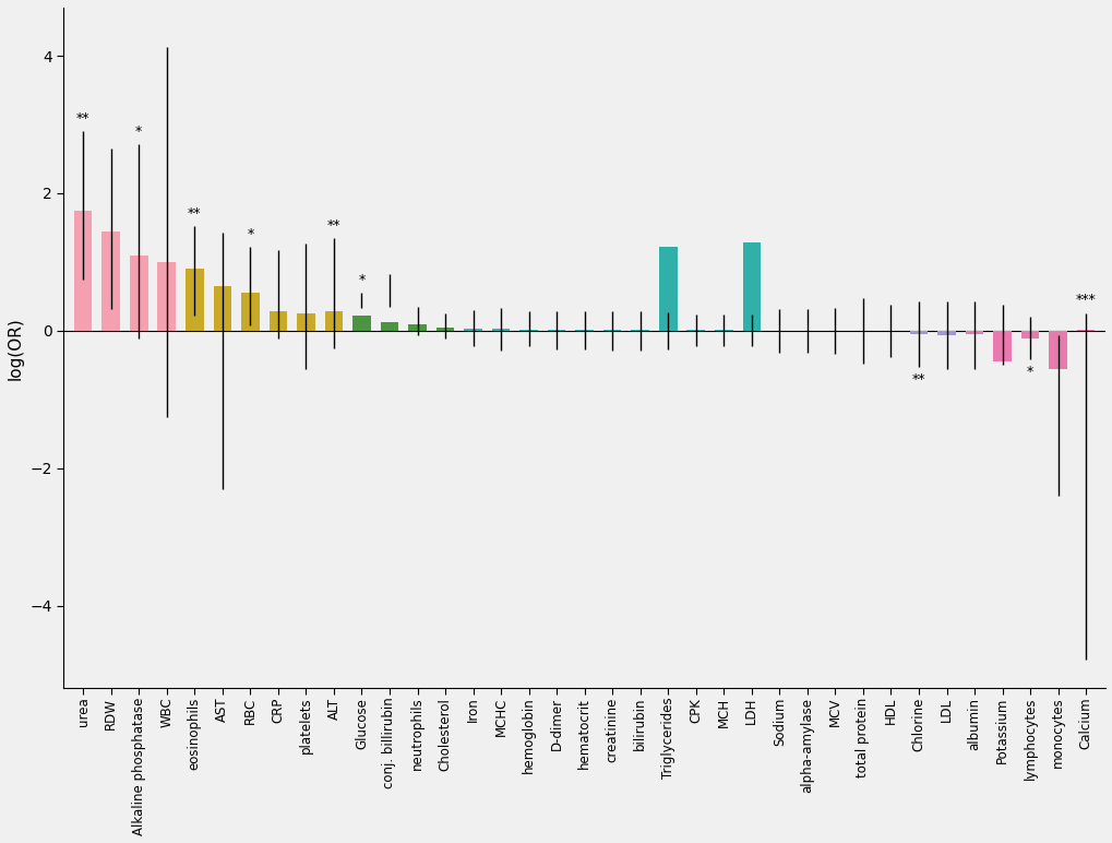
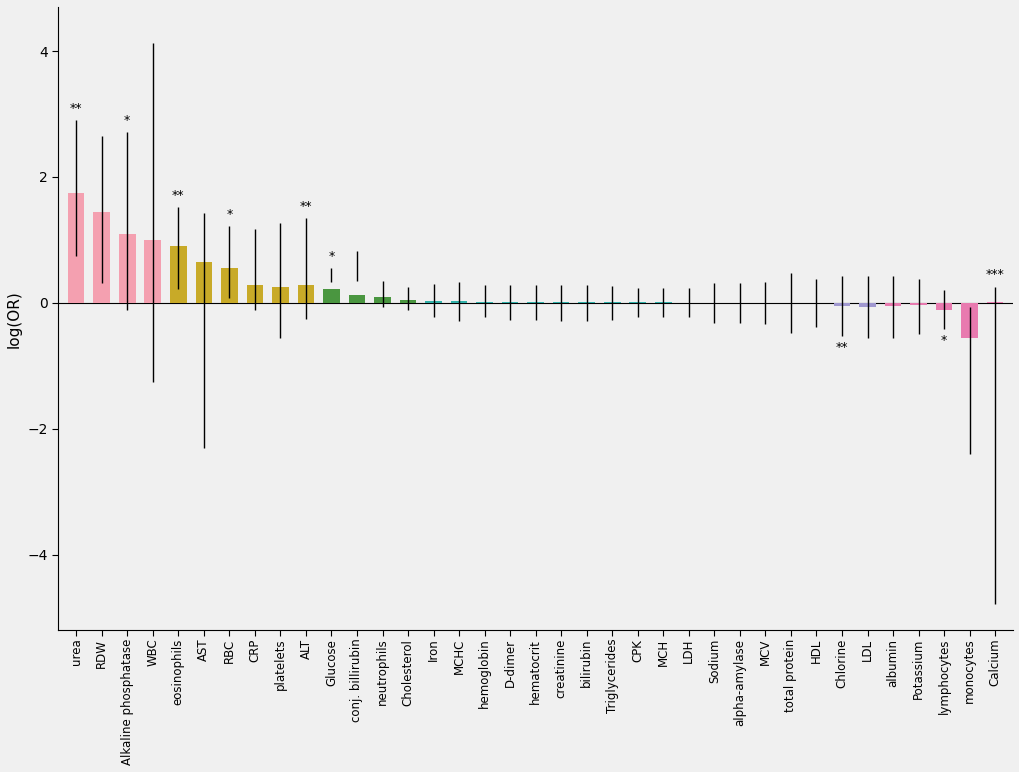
Triglycerides: 1.22 -> 0.01
LDH: 1.28 -> 0.01
Potassium: -0.44 -> -0.04
